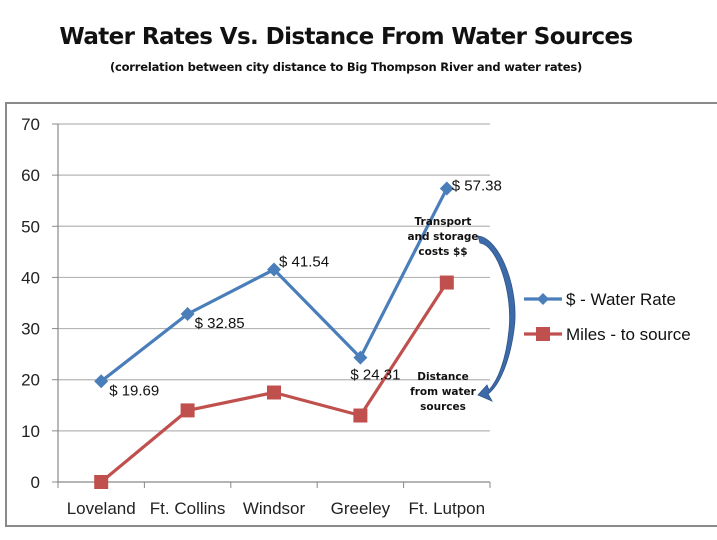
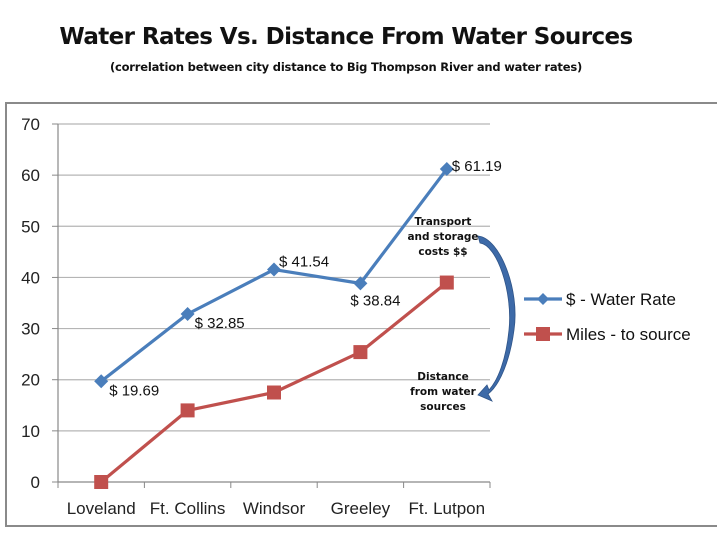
$ - Water Rate/Greeley: 24.31 -> 38.84
Miles - to source/Greeley: 13 -> 25
$ - Water Rate/Ft. Lutpon: 57.38 -> 61.19
